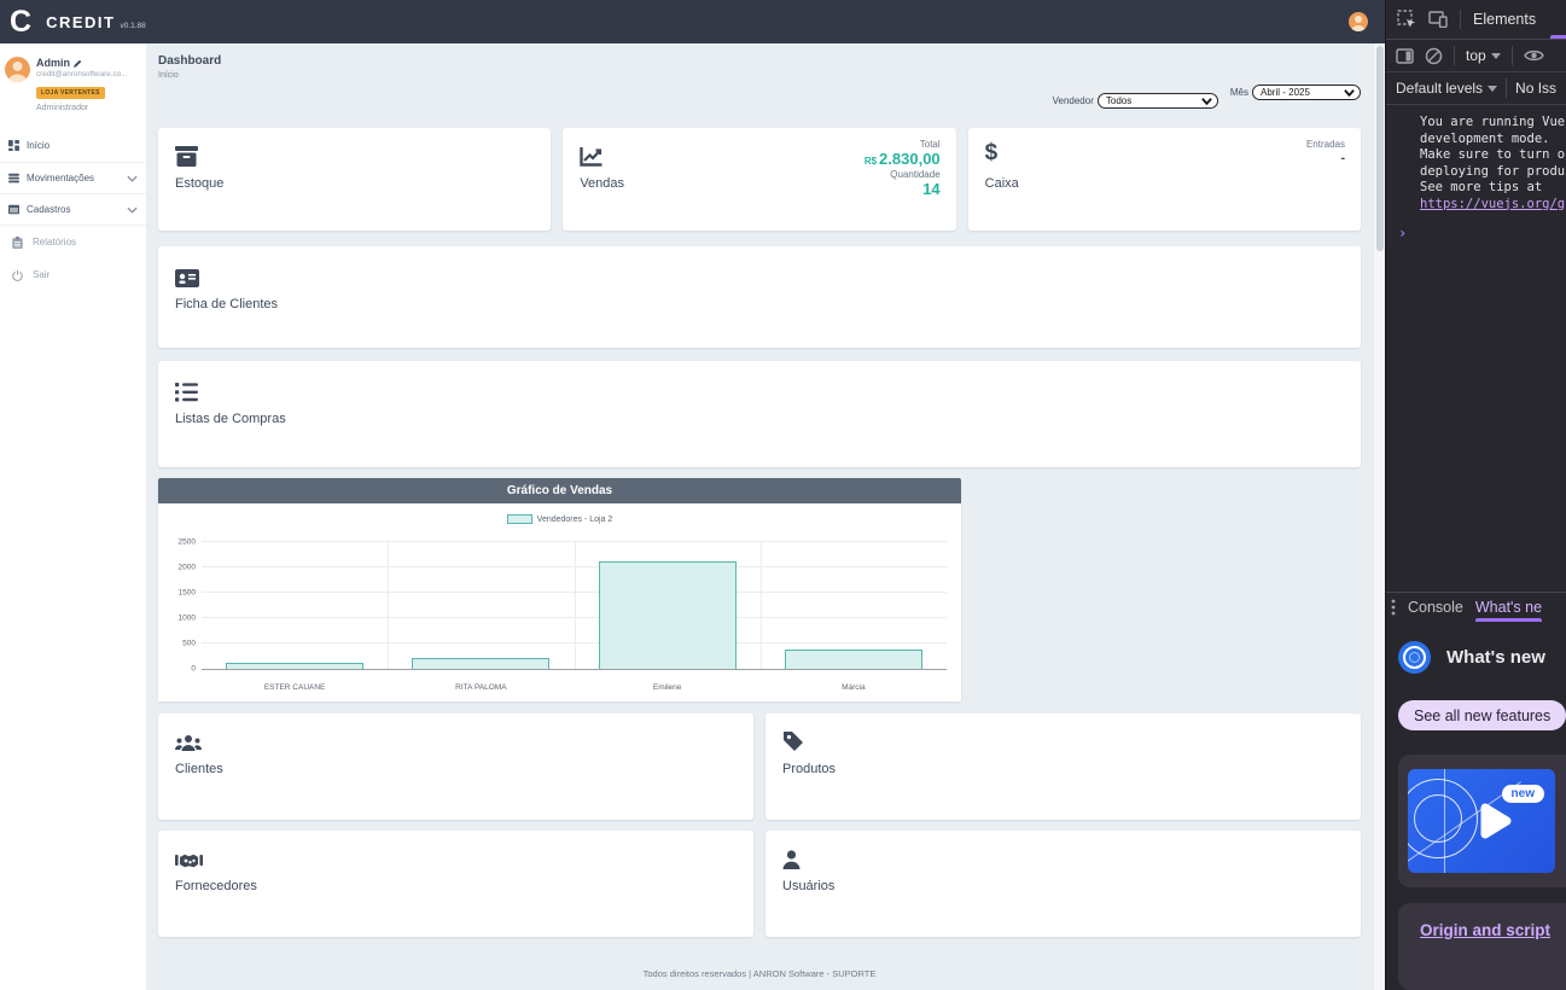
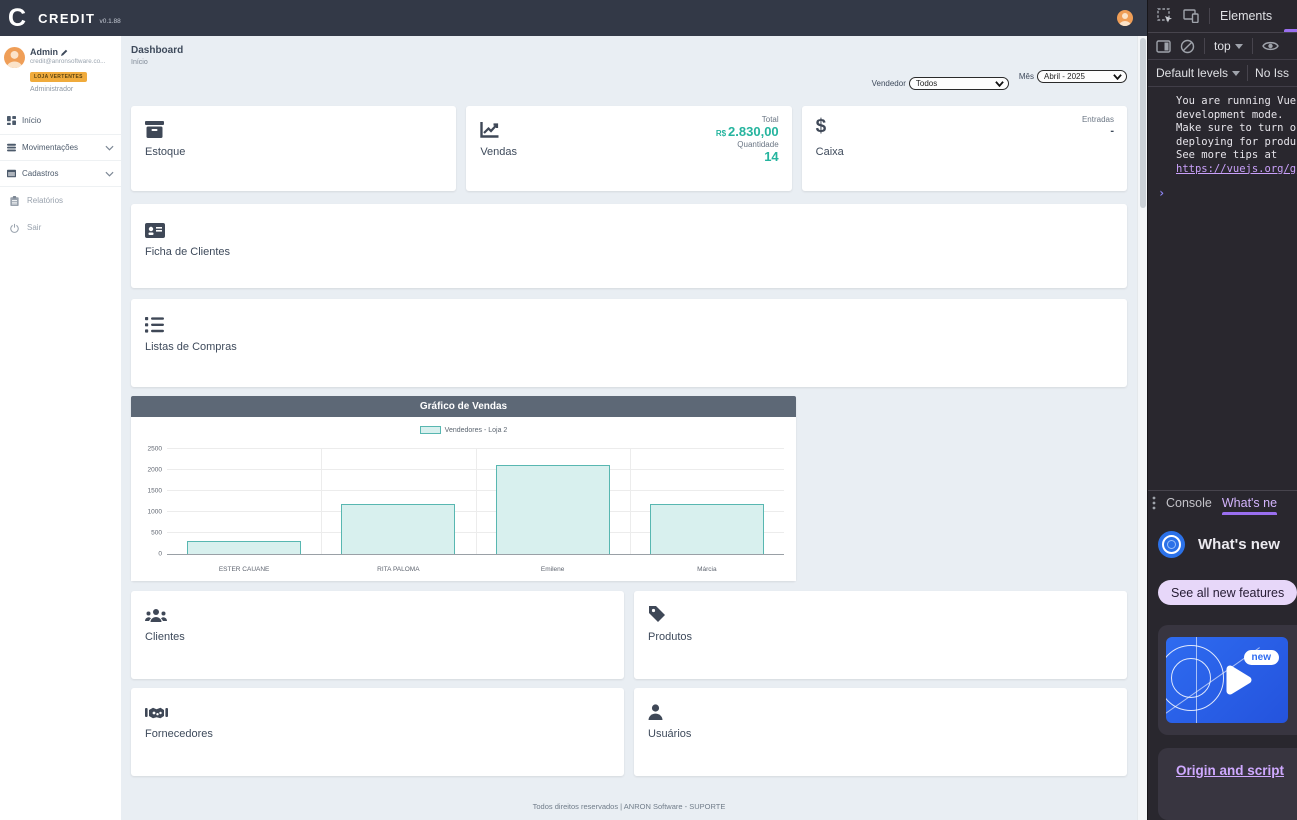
ESTER CAUANE: 100 -> 300
RITA PALOMA: 200 -> 1200
Márcia: 400 -> 1200
